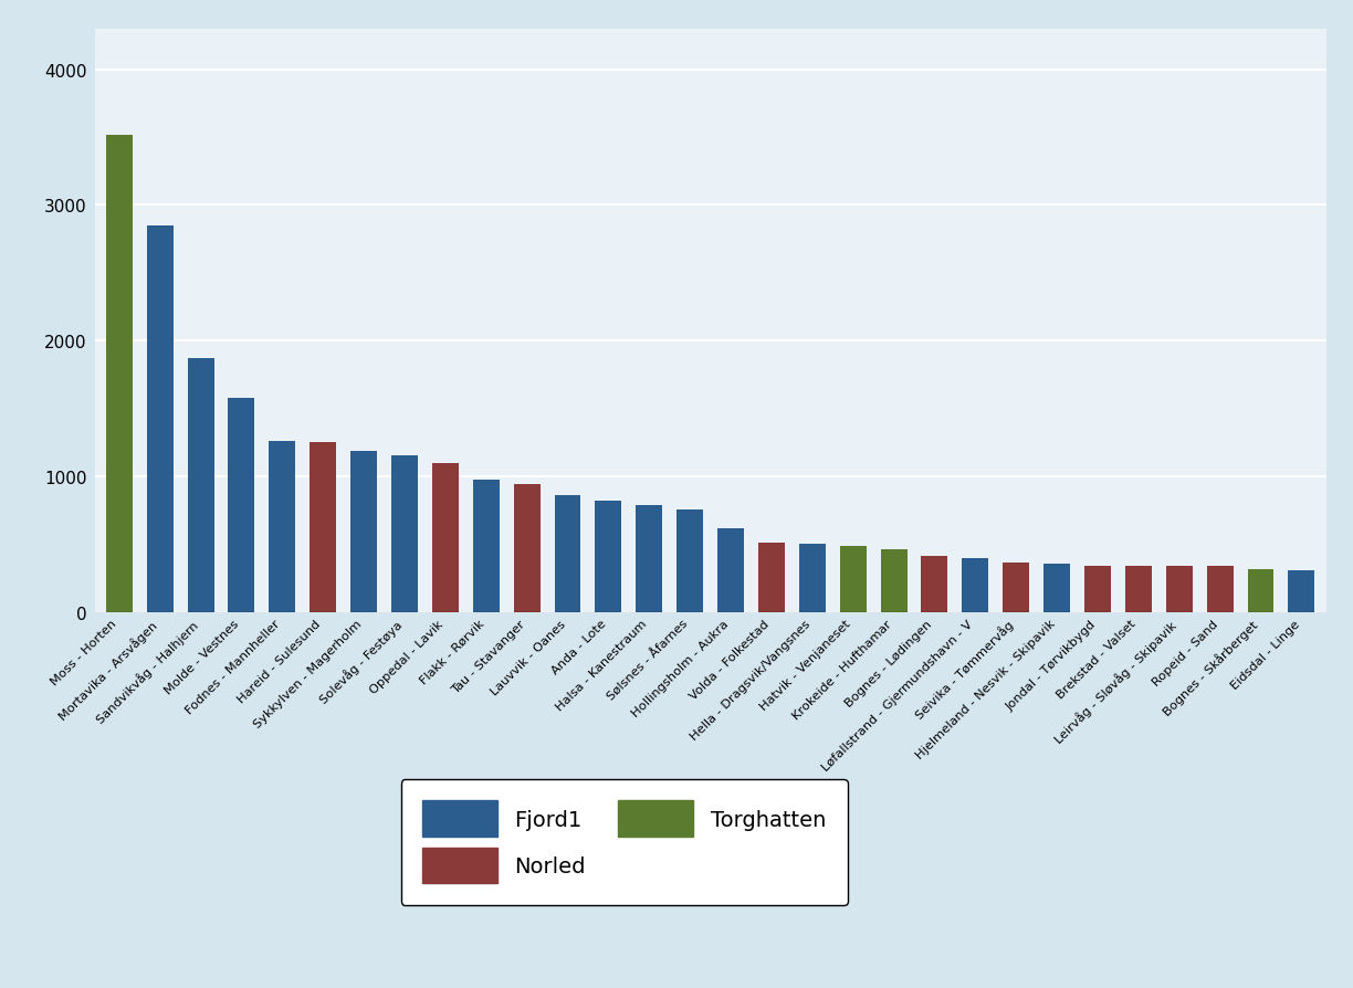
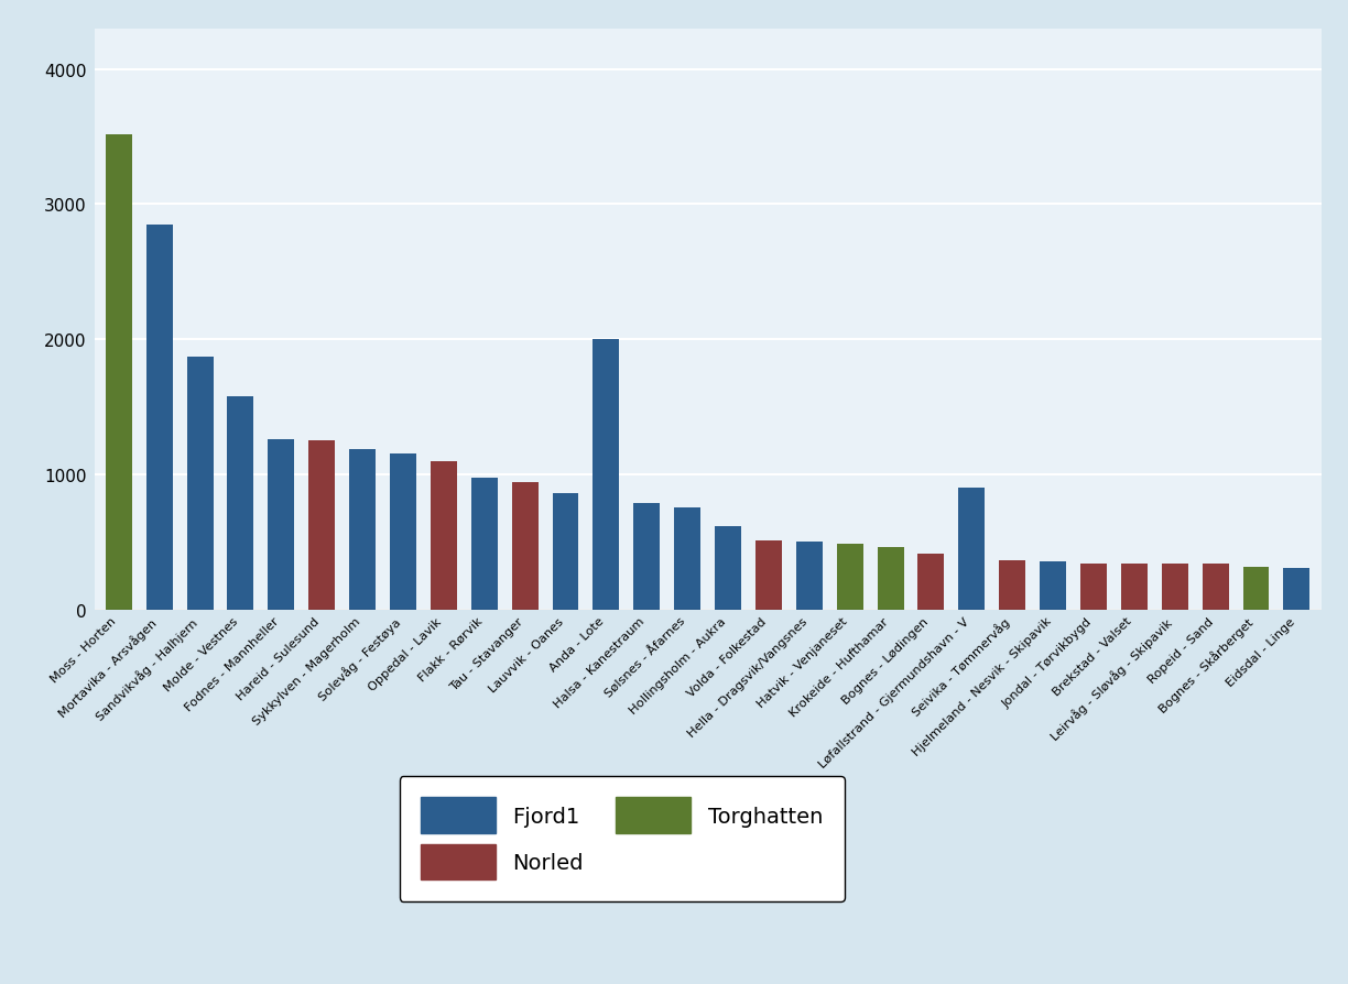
Anda - Lote: 820 -> 2000
Løfallstrand - Gjermundshavn - V: 400 -> 900
